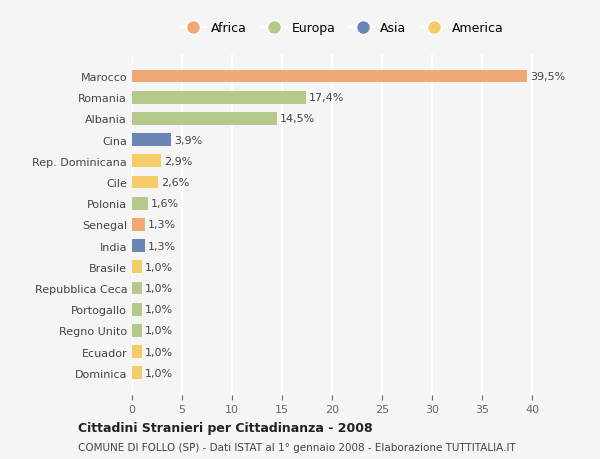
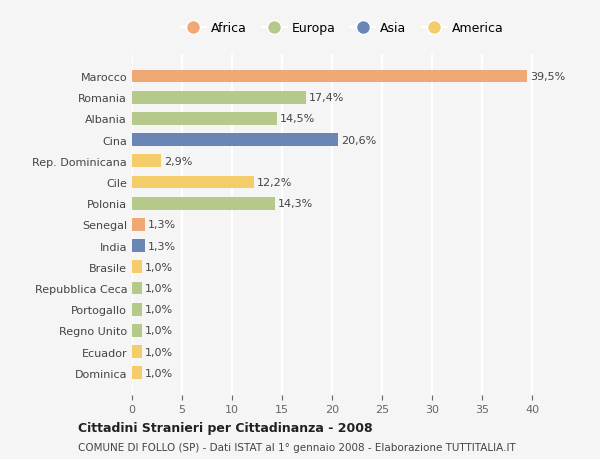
Cina: 3,9% -> 20,6%
Cile: 2,6% -> 12,2%
Polonia: 1,6% -> 14,3%
